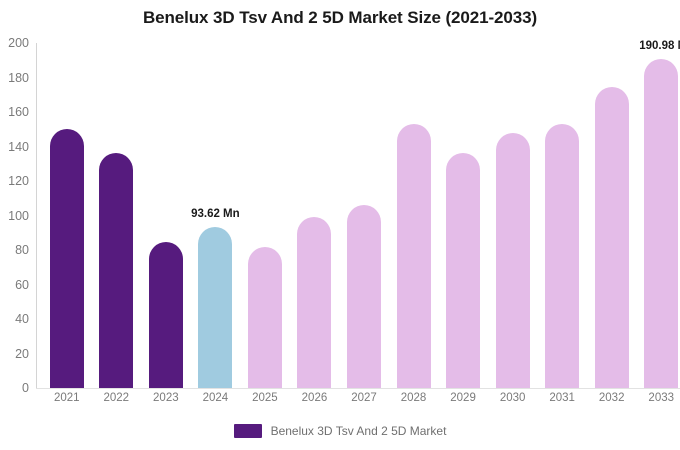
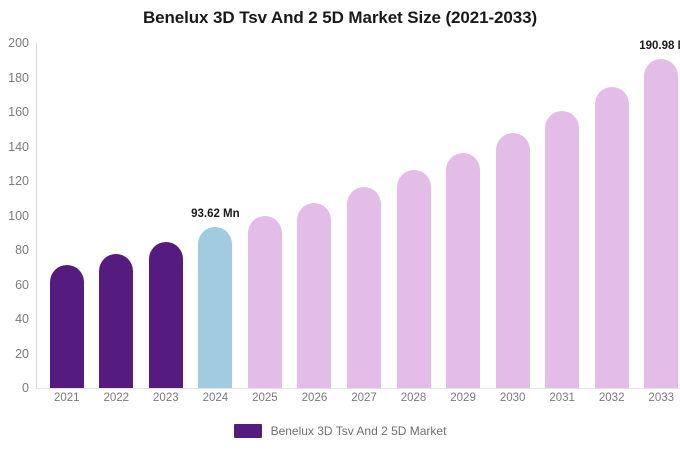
2021: 150 -> 72
2022: 136 -> 78
2025: 82 -> 100
2026: 99 -> 107
2027: 106 -> 116
2028: 153 -> 126
2031: 153 -> 161
